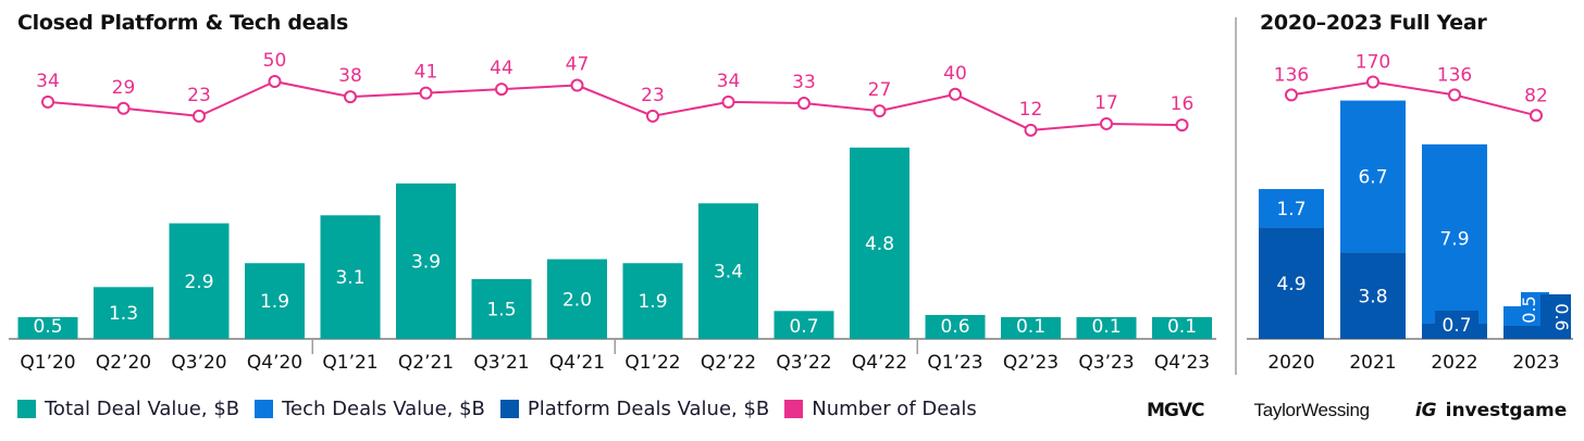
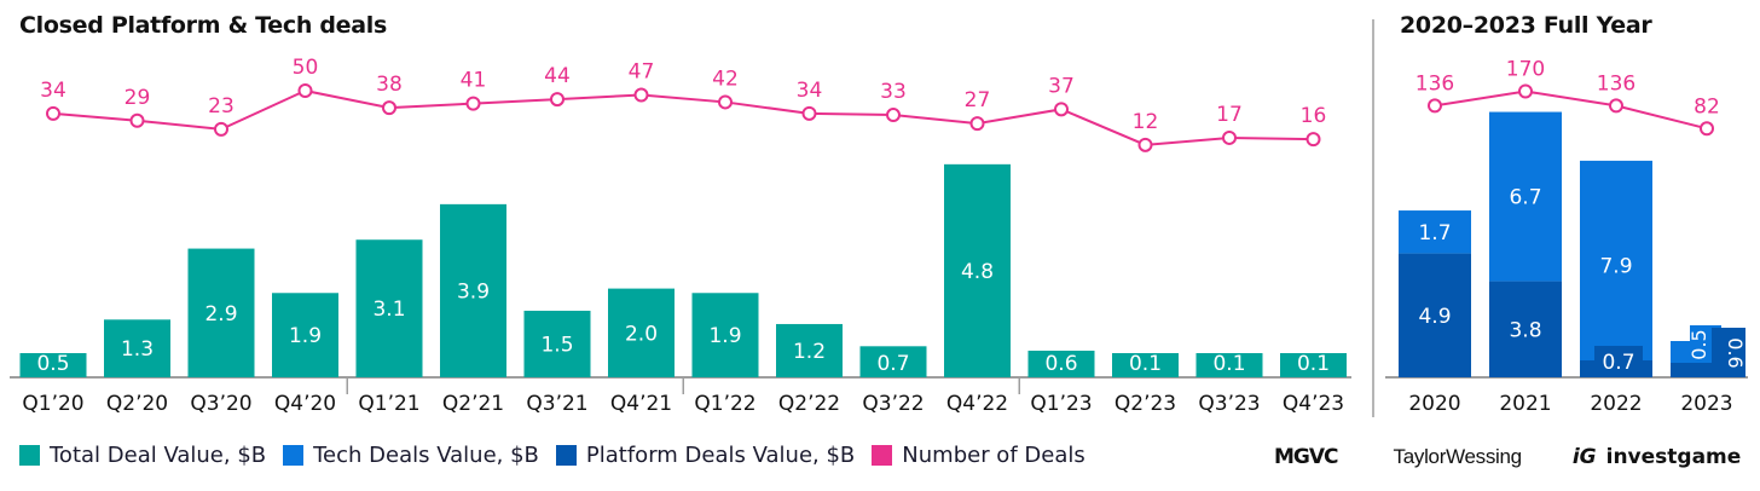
Closed Platform & Tech deals/Number of Deals/Q1’22: 23 -> 42
Closed Platform & Tech deals/Total Deal Value, $B/Q2’22: 3.4 -> 1.2
Closed Platform & Tech deals/Number of Deals/Q1’23: 40 -> 37
